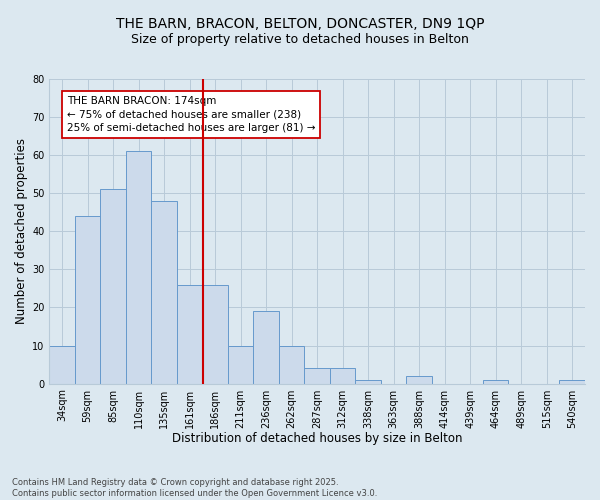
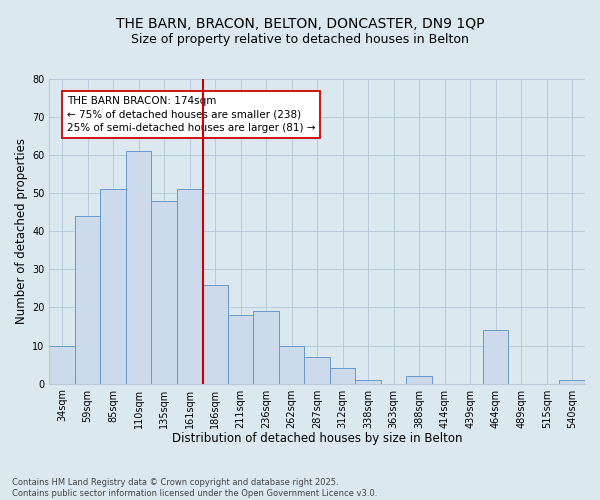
161sqm: 26 -> 51
211sqm: 10 -> 18
287sqm: 4 -> 7
464sqm: 1 -> 14
